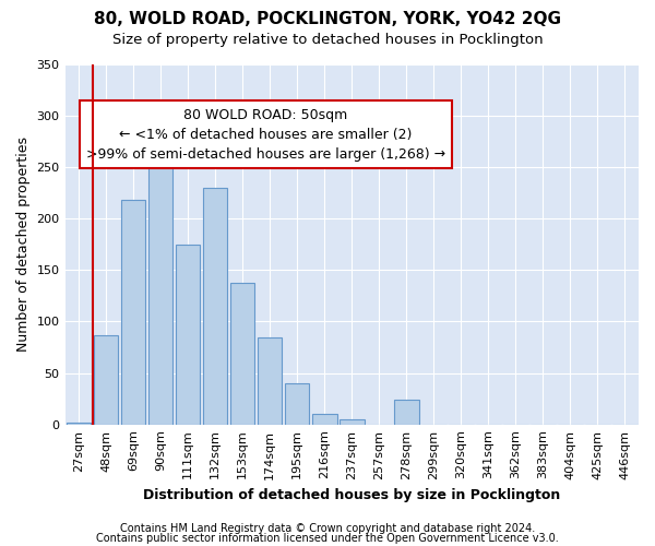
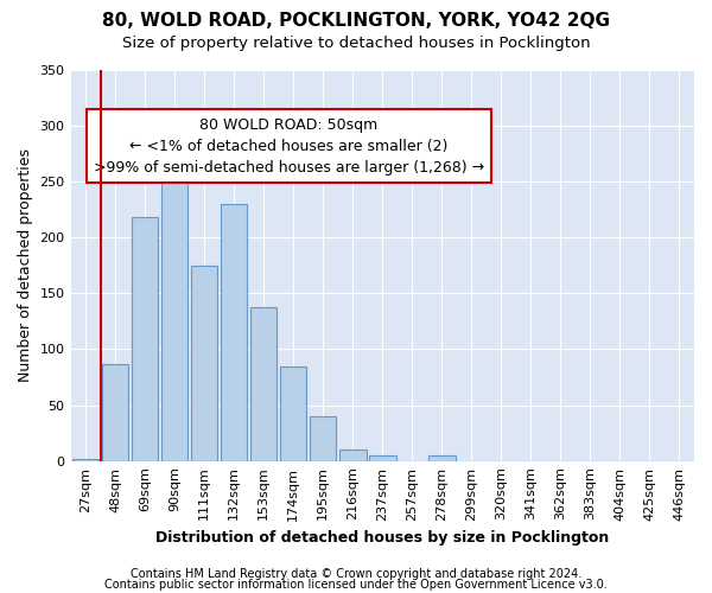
278sqm: 24 -> 5
